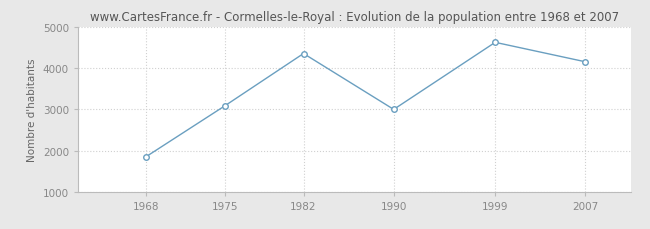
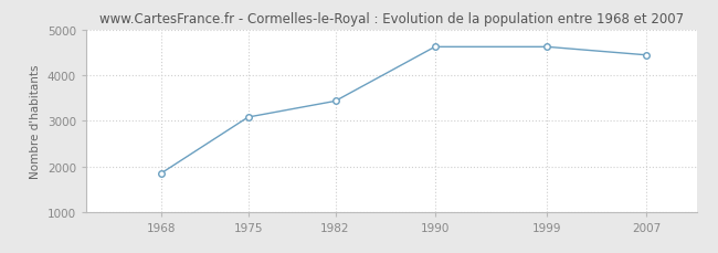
1982: 4350 -> 3430
1990: 3000 -> 4620
2007: 4150 -> 4440
